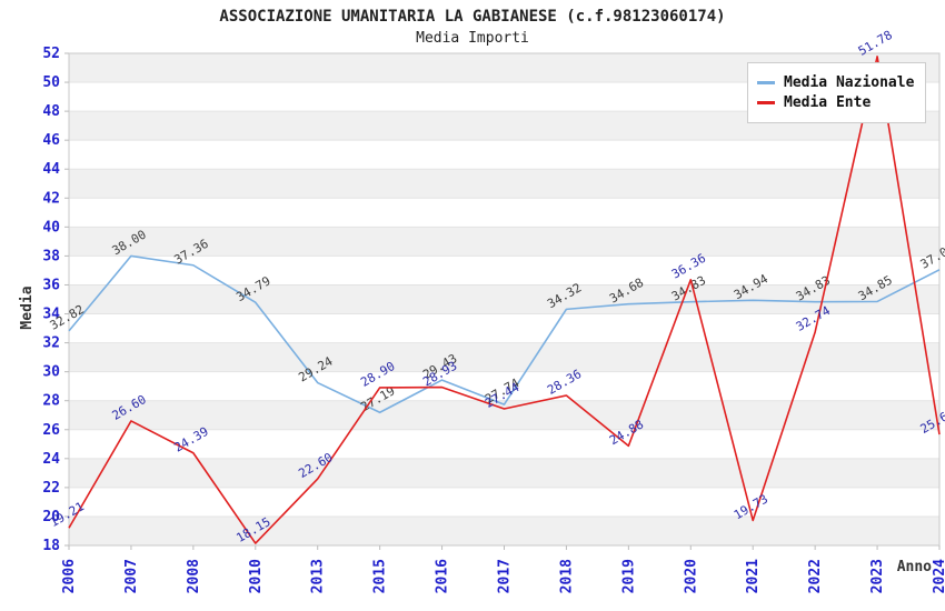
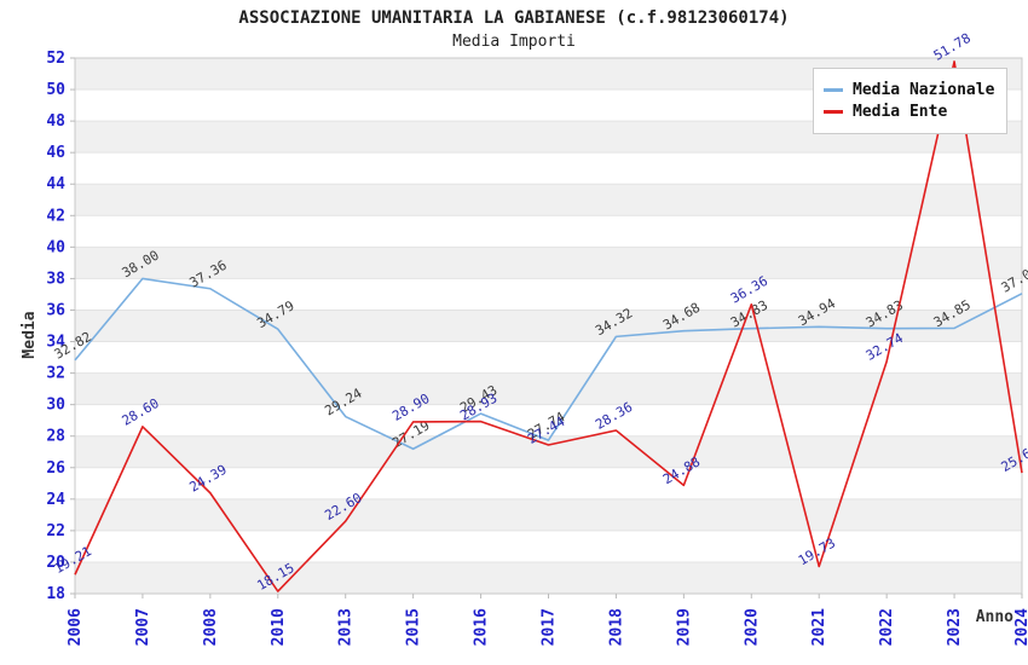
Media Ente/2007: 26.60 -> 28.60
